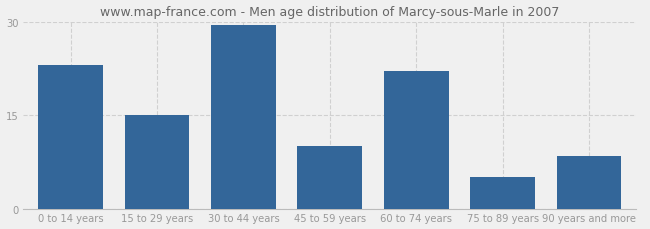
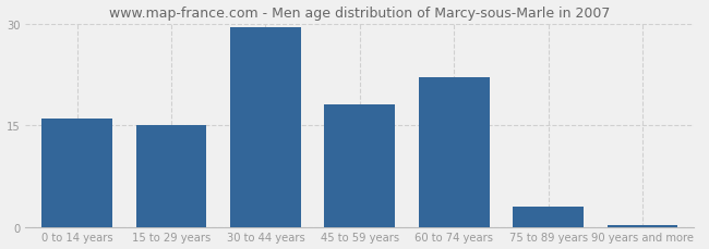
0 to 14 years: 23.0 -> 16.0
45 to 59 years: 10.0 -> 18.0
75 to 89 years: 5.0 -> 3.0
90 years and more: 8.4 -> 0.3
